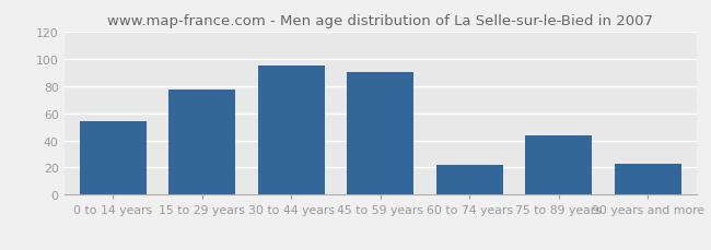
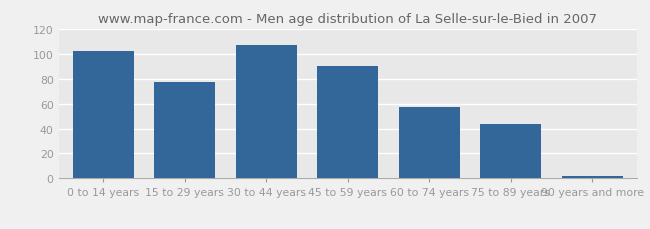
0 to 14 years: 54 -> 102
30 to 44 years: 95 -> 107
60 to 74 years: 22 -> 57
90 years and more: 23 -> 2
